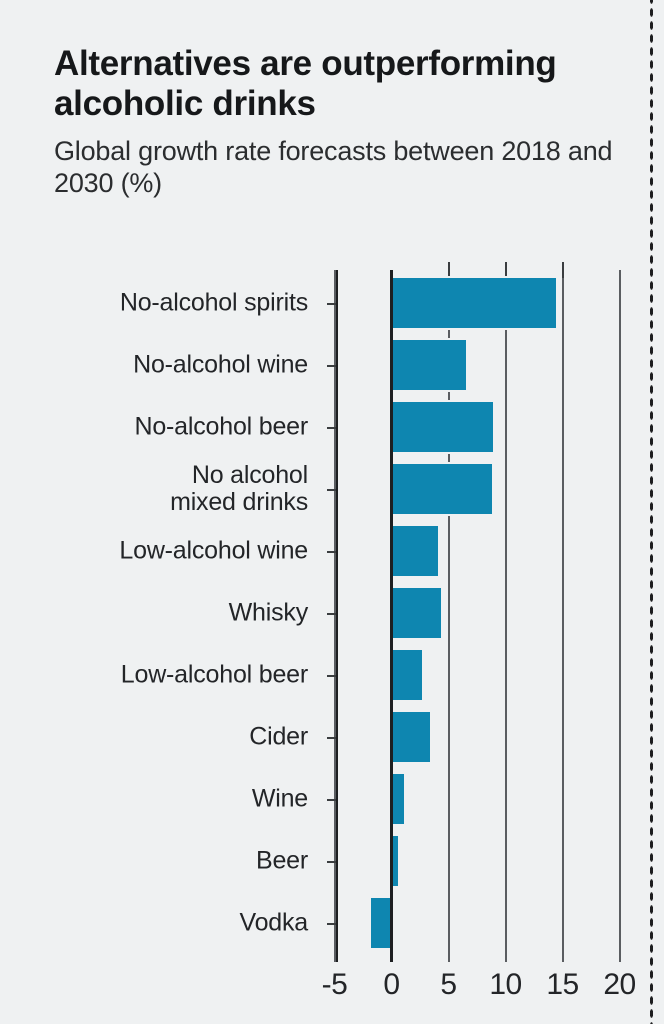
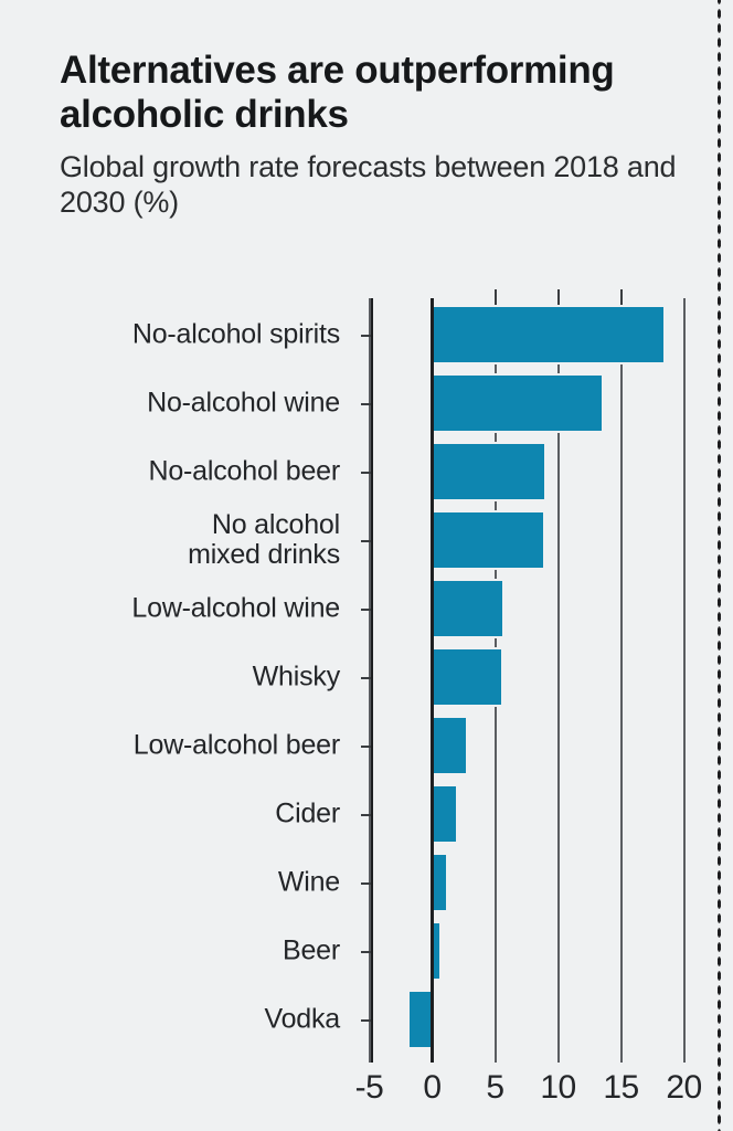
No-alcohol spirits: 14.4 -> 18.4
No-alcohol wine: 6.5 -> 13.5
Low-alcohol wine: 4.1 -> 5.6
Whisky: 4.3 -> 5.5
Cider: 3.4 -> 1.9
